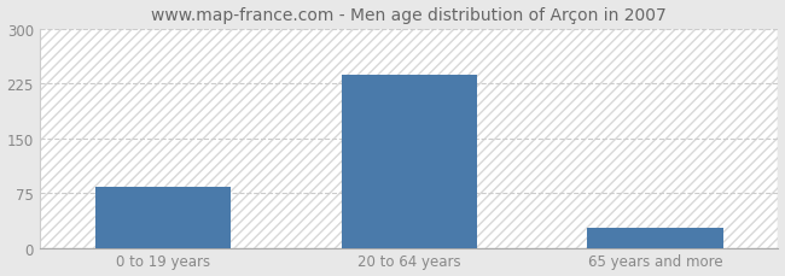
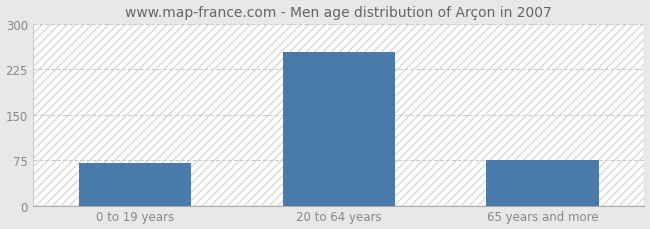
0 to 19 years: 83 -> 70
20 to 64 years: 237 -> 254
65 years and more: 28 -> 76
